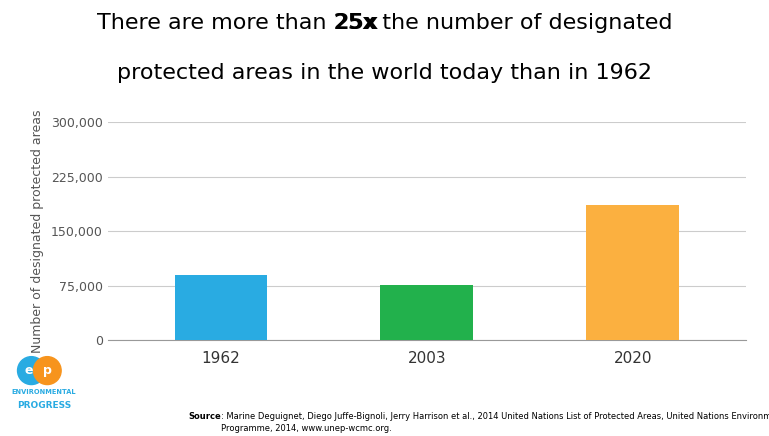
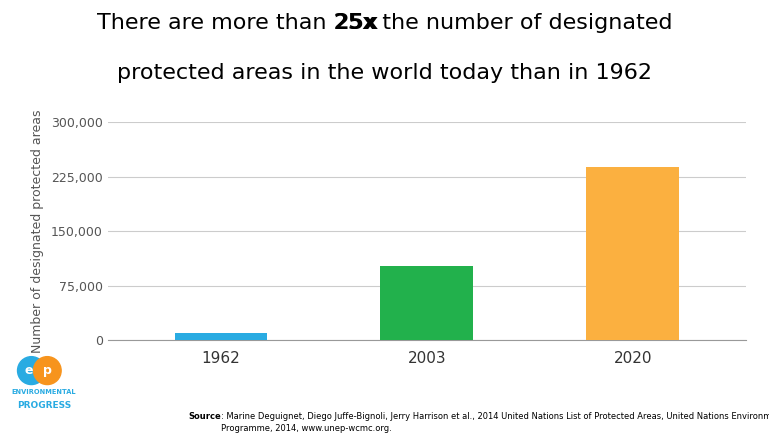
1962: 90,000 -> 10,000
2003: 76,000 -> 102,000
2020: 186,000 -> 238,000
